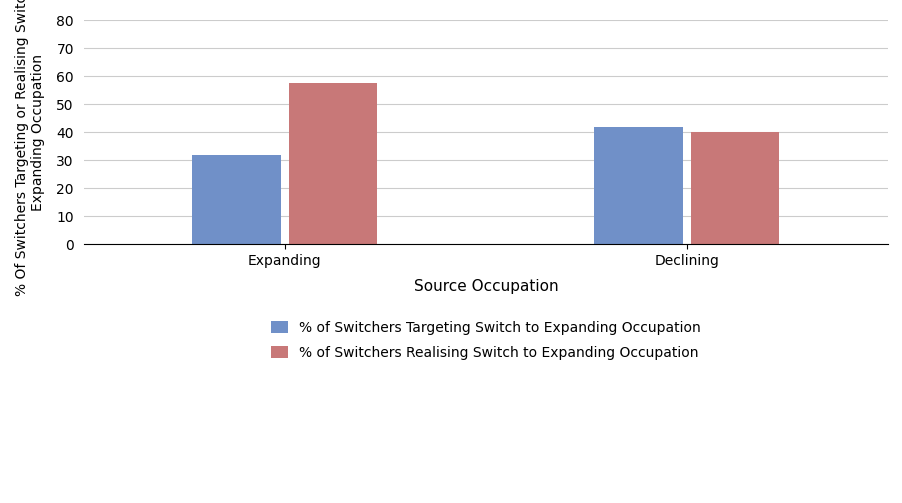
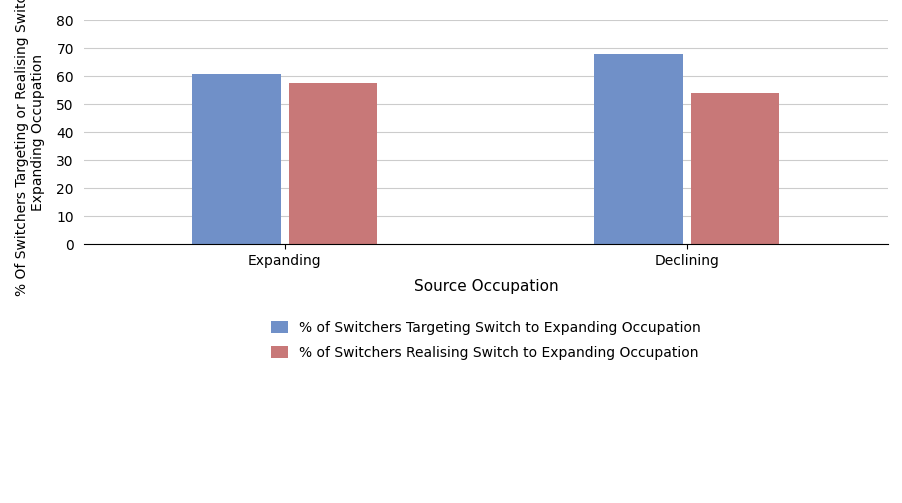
% of Switchers Targeting Switch to Expanding Occupation/Expanding: 32 -> 61
% of Switchers Targeting Switch to Expanding Occupation/Declining: 42 -> 68
% of Switchers Realising Switch to Expanding Occupation/Declining: 40.0 -> 54.0
